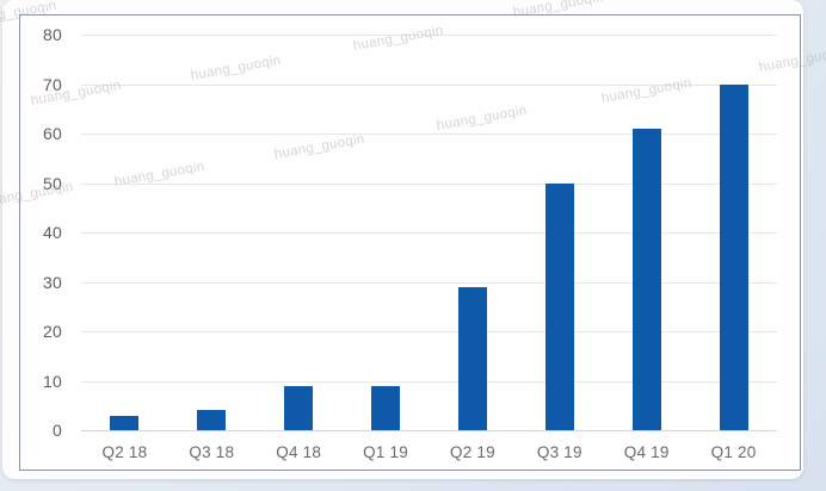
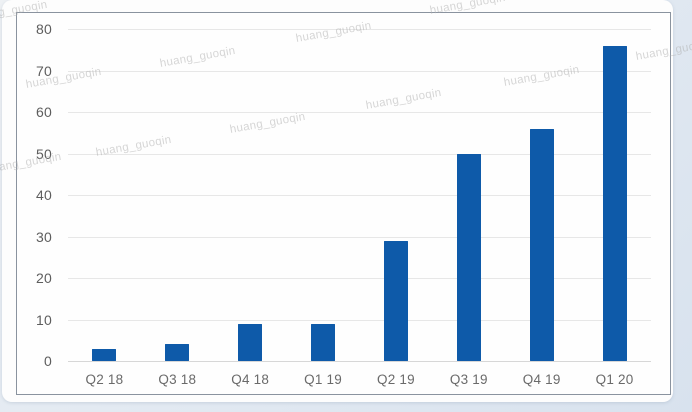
Q4 19: 61 -> 56
Q1 20: 70 -> 76
